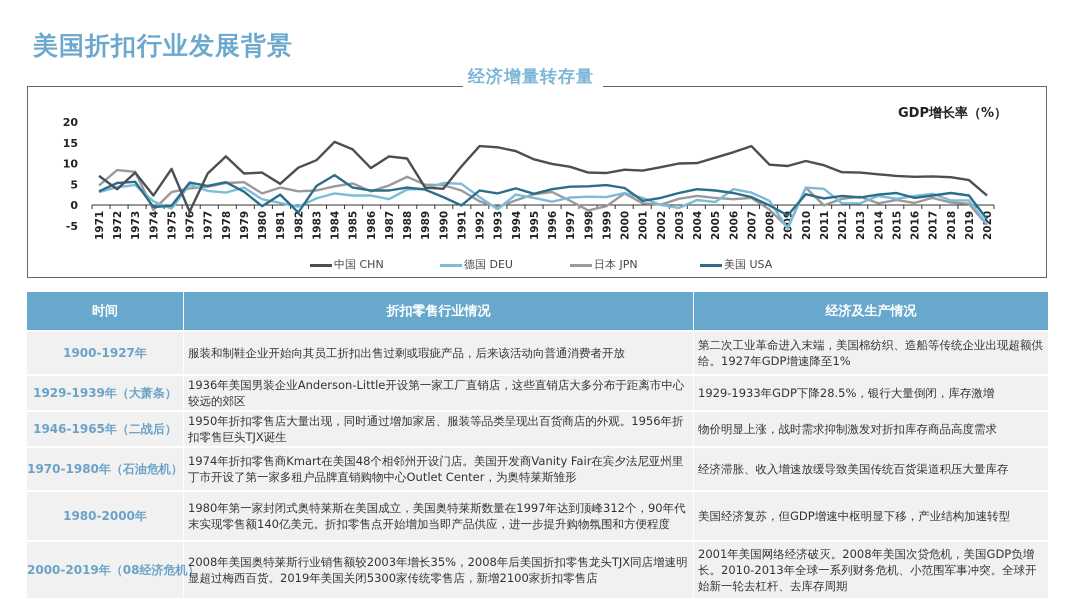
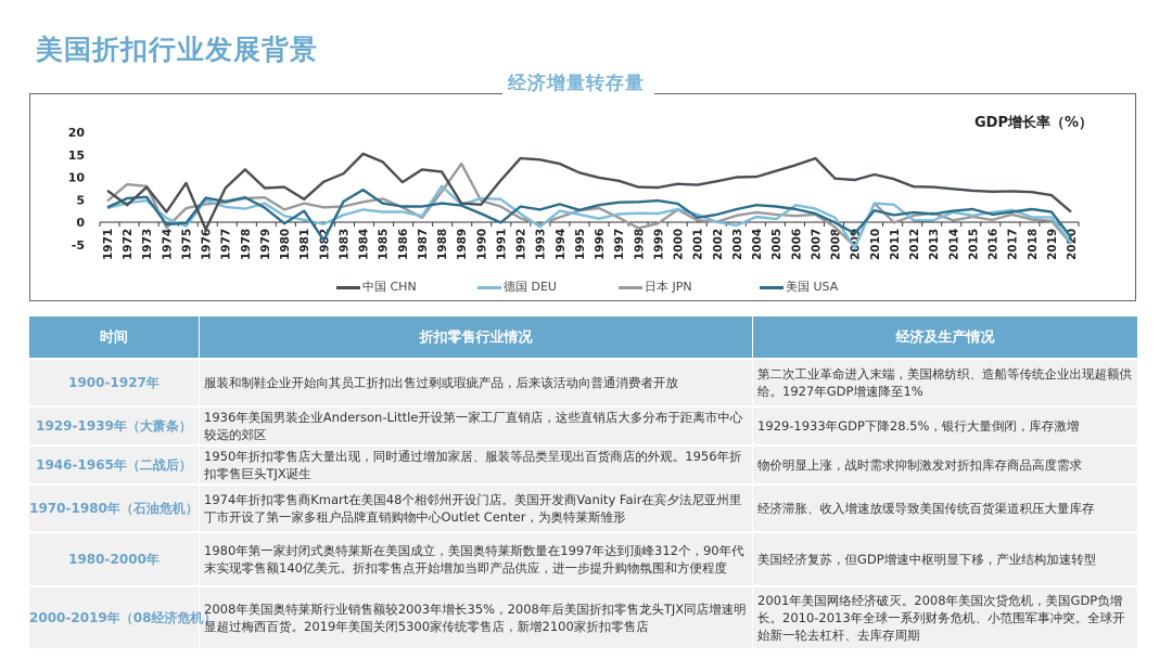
美国 USA/1982: -2 -> -4
日本 JPN/1987: 5 -> 1
德国 DEU/1988: 4 -> 8
日本 JPN/1989: 5 -> 13
